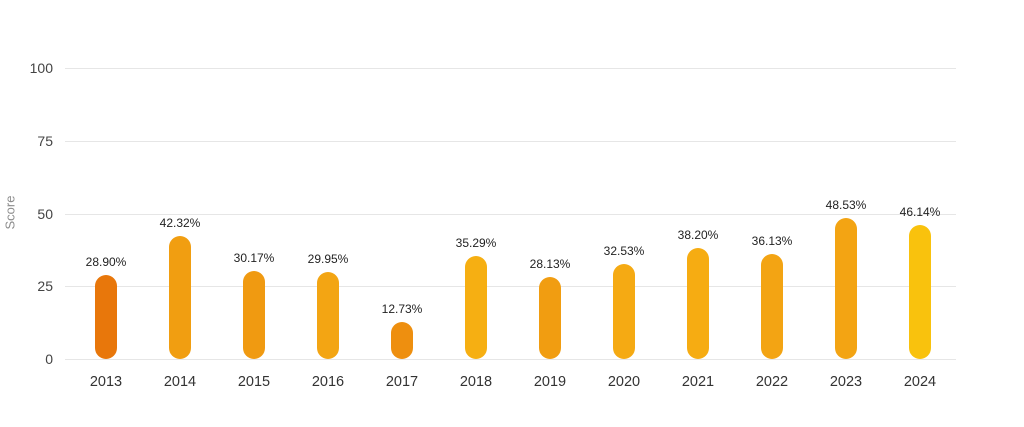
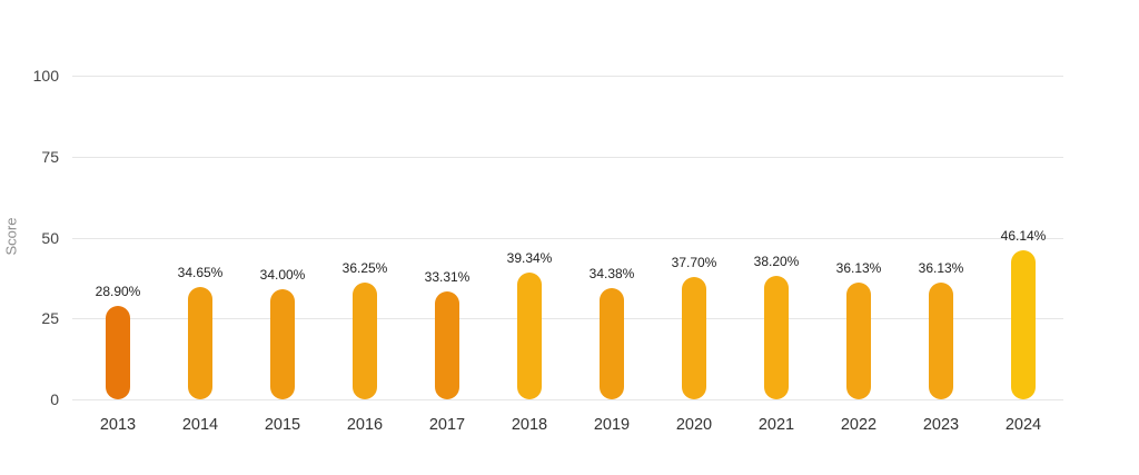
2014: 42.32% -> 34.65%
2015: 30.17% -> 34.00%
2016: 29.95% -> 36.25%
2017: 12.73% -> 33.31%
2018: 35.29% -> 39.34%
2019: 28.13% -> 34.38%
2020: 32.53% -> 37.70%
2023: 48.53% -> 36.13%
